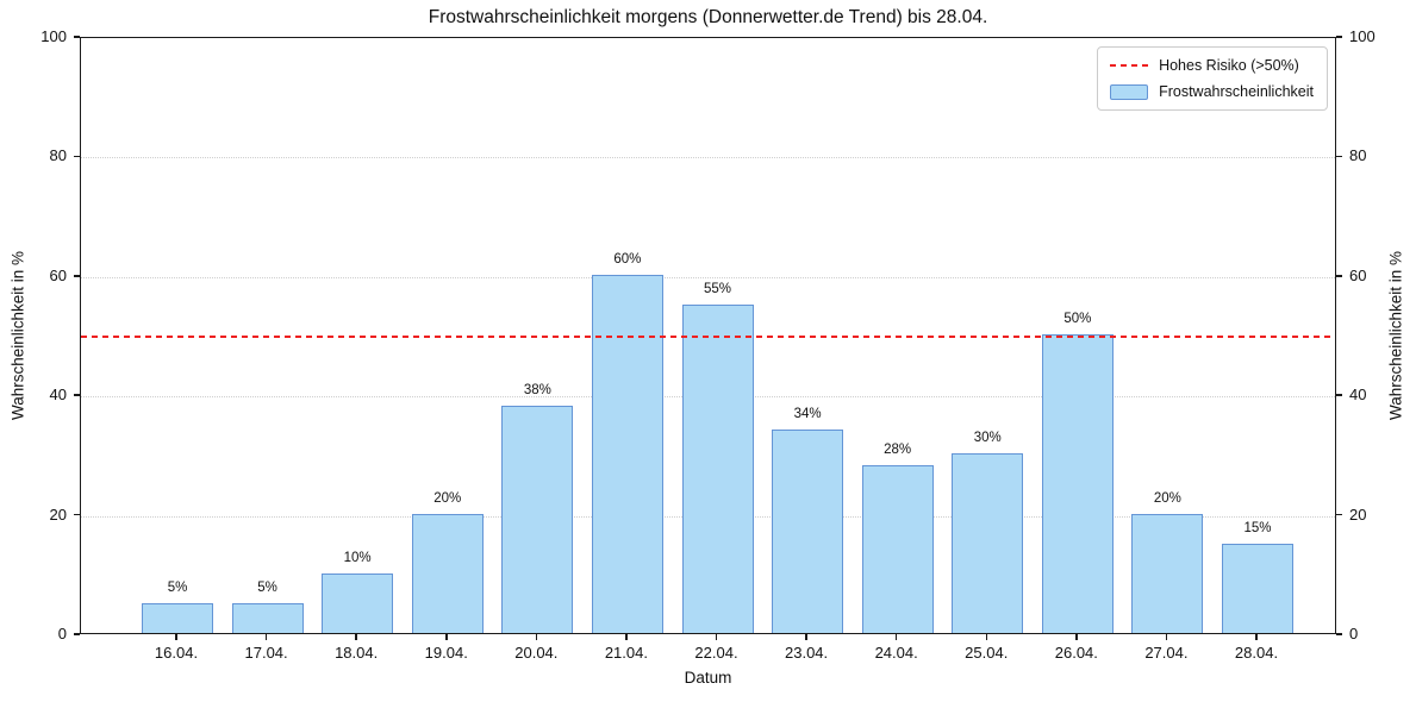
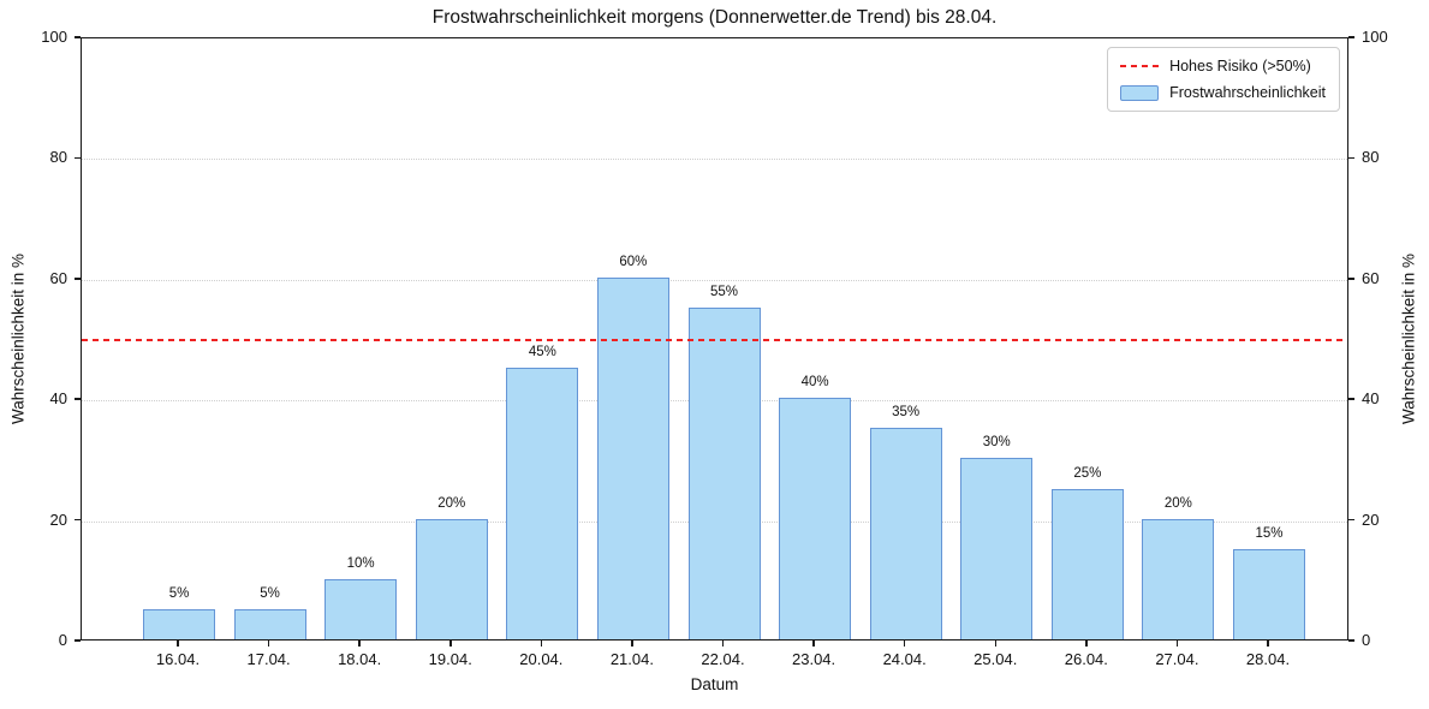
20.04.: 38% -> 45%
23.04.: 34% -> 40%
24.04.: 28% -> 35%
26.04.: 50% -> 25%
